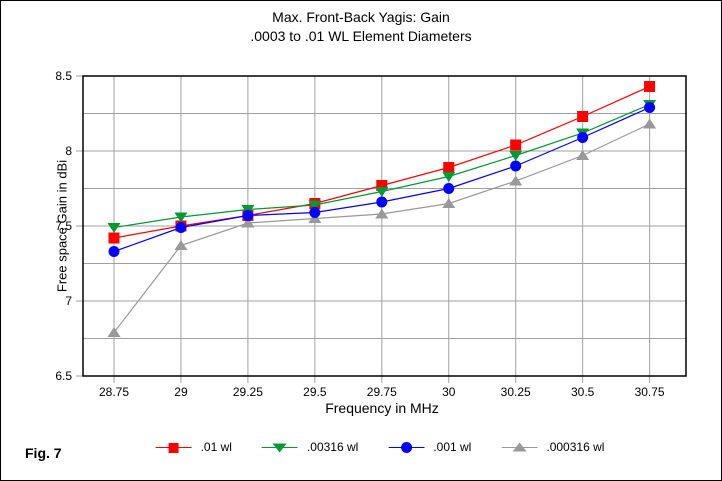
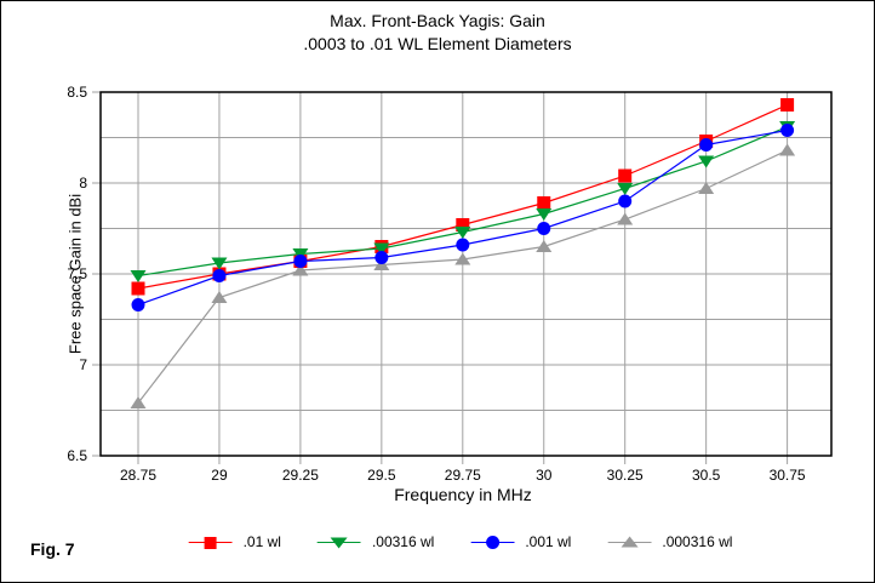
.001 wl/30.5: 8.09 -> 8.21
